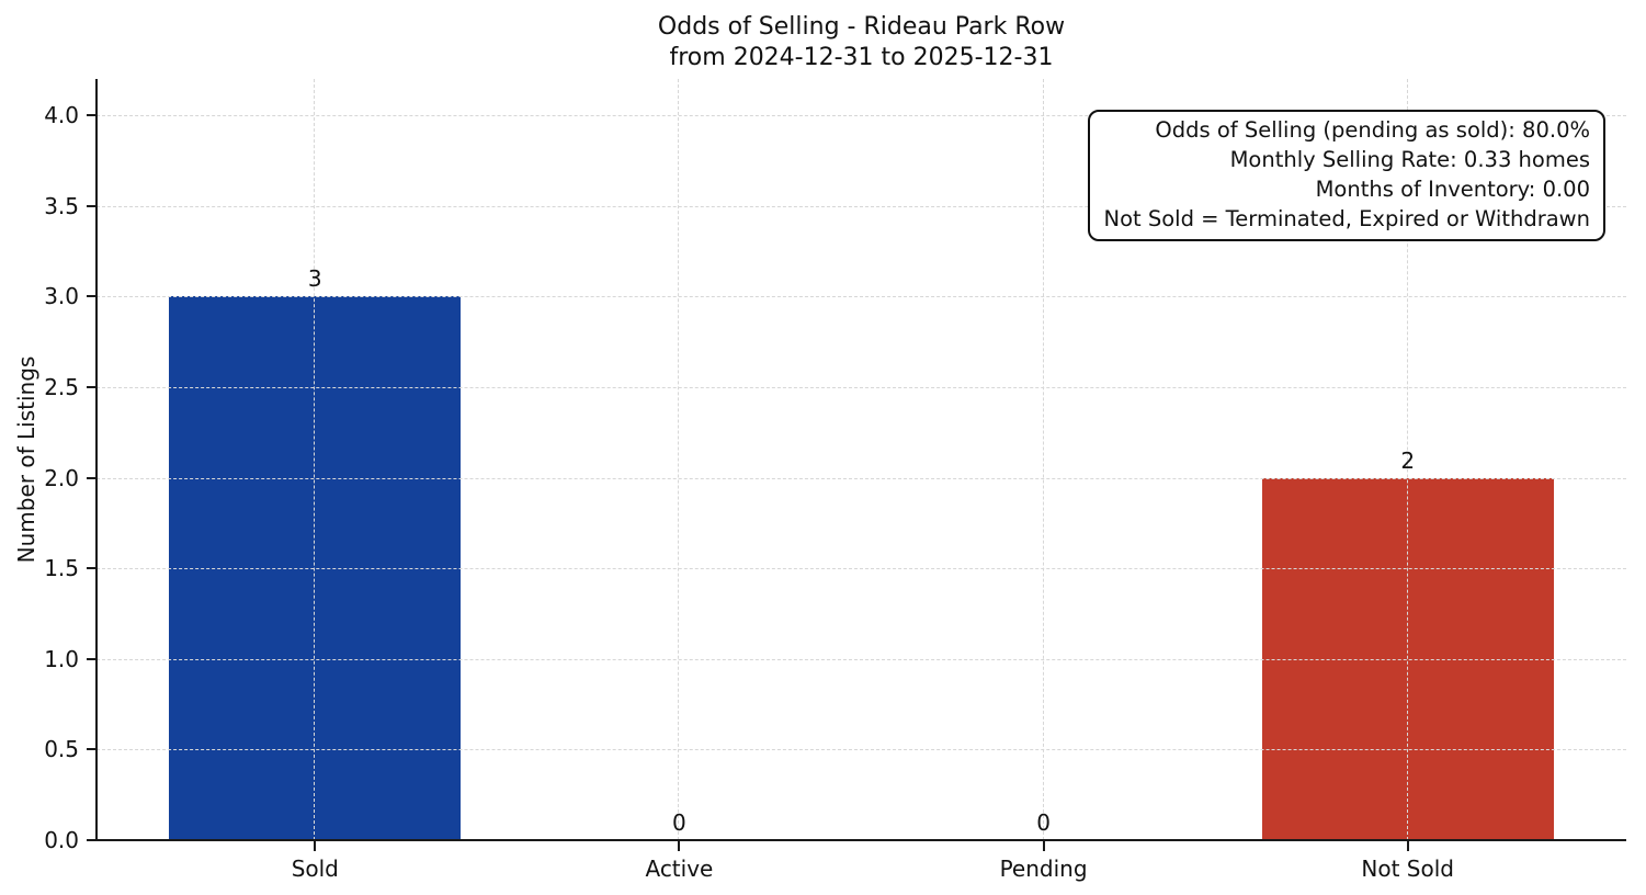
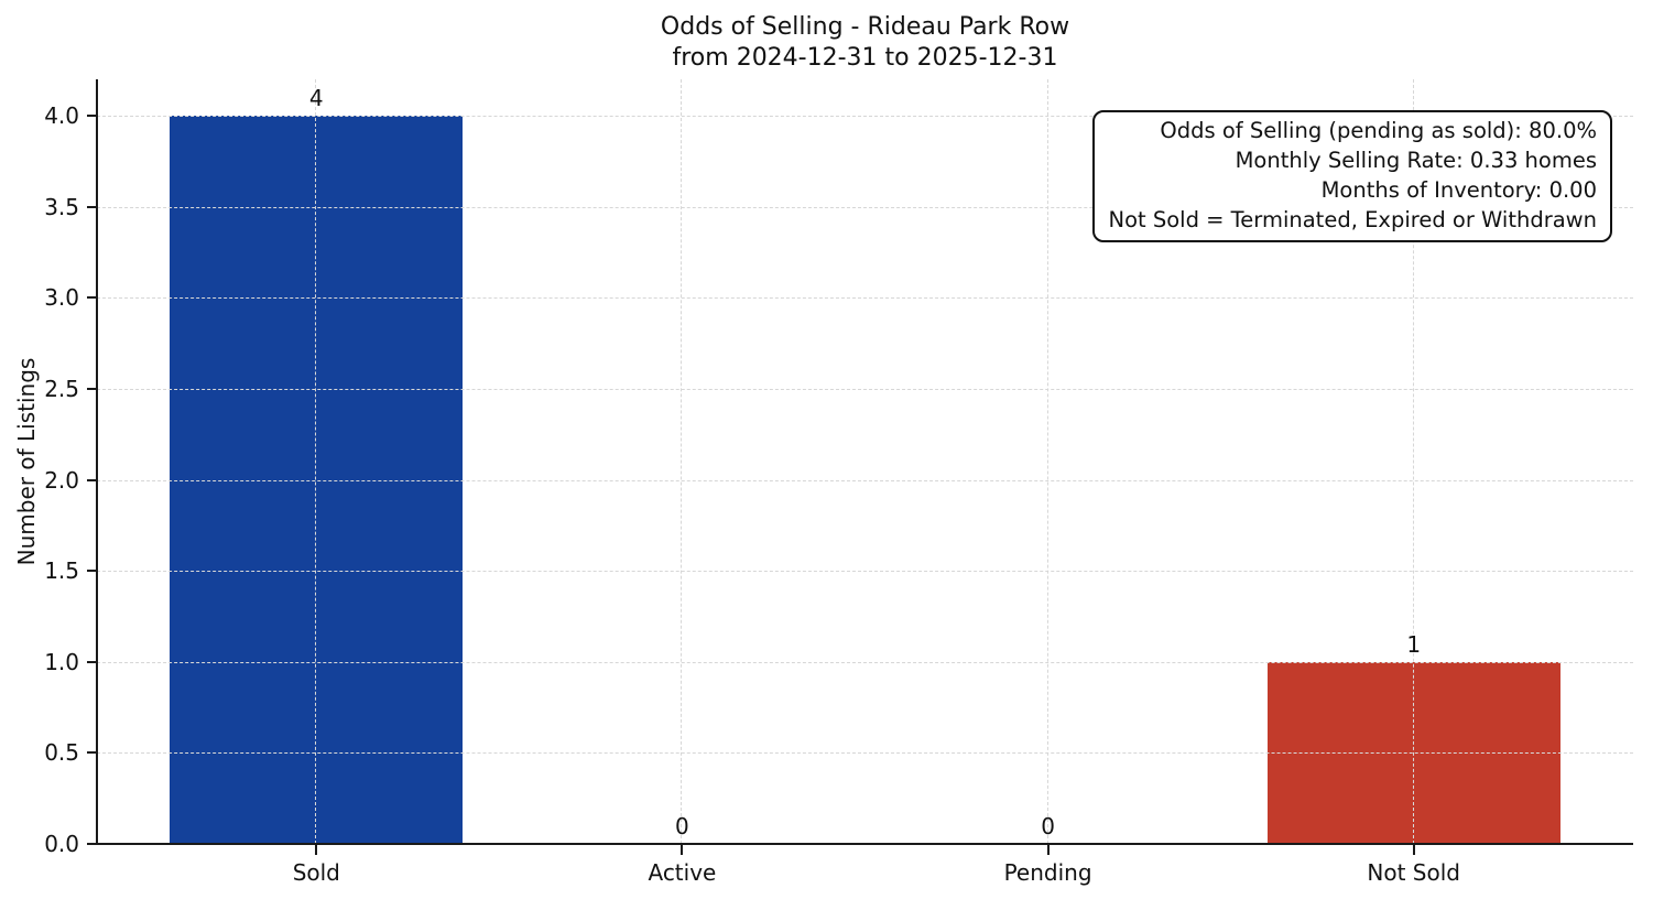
Sold: 3 -> 4
Not Sold: 2 -> 1
